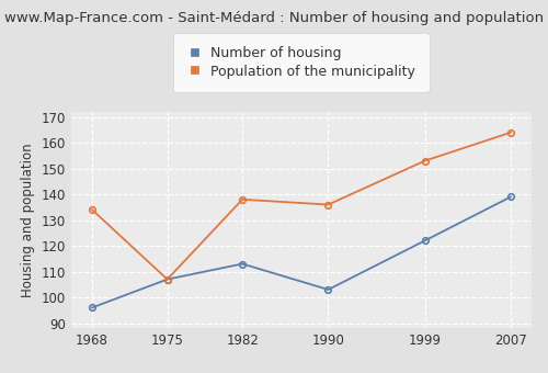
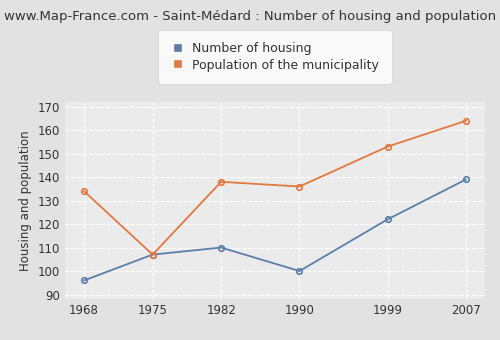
Number of housing/1982: 113 -> 110
Number of housing/1990: 103 -> 100
